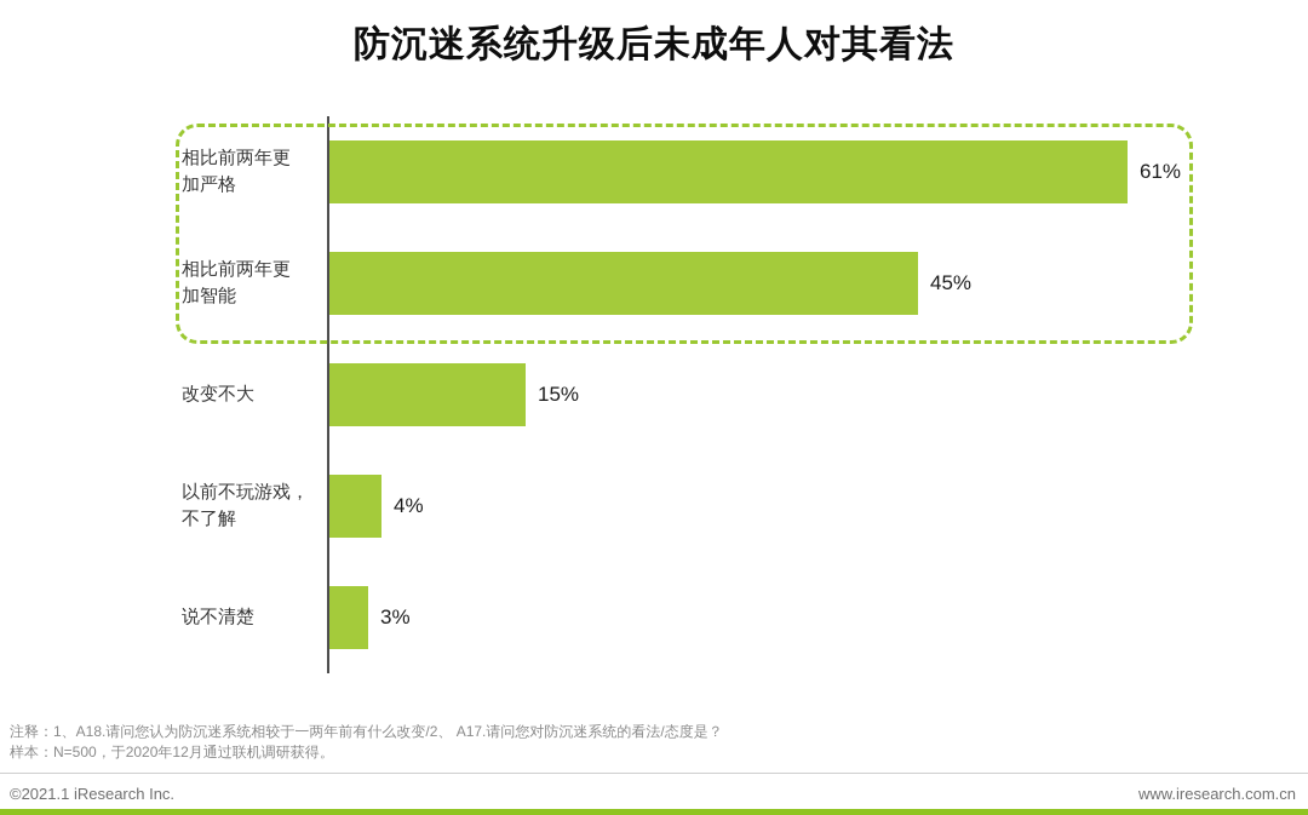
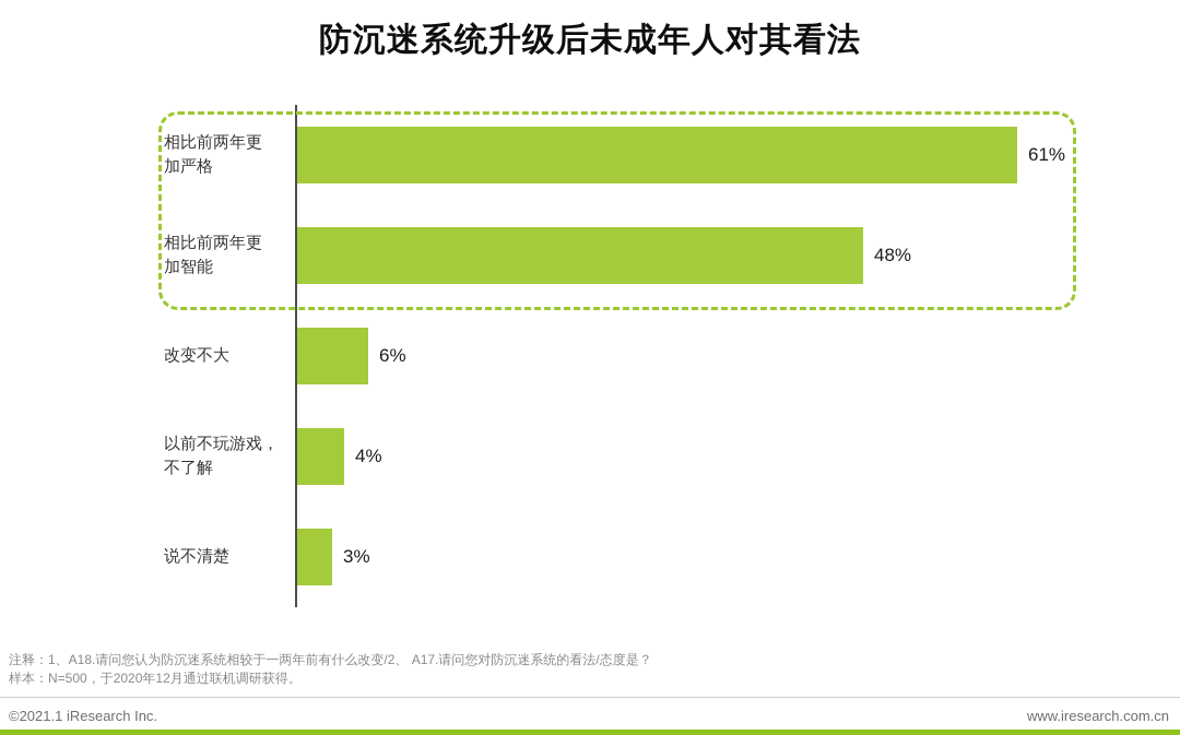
相比前两年更加智能: 45% -> 48%
改变不大: 15% -> 6%
